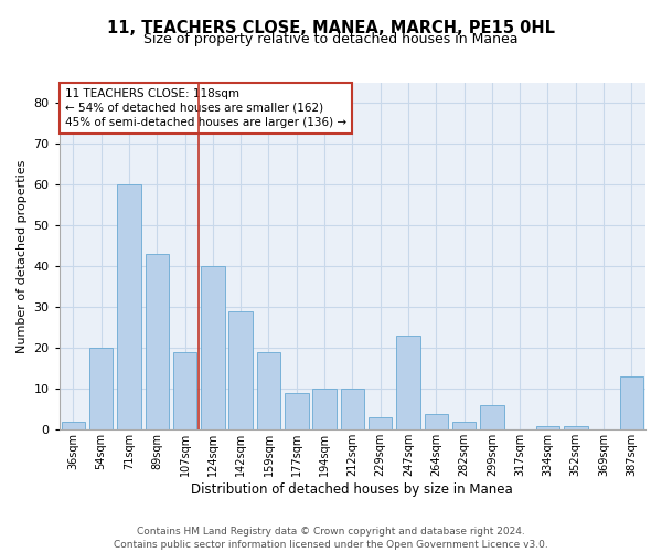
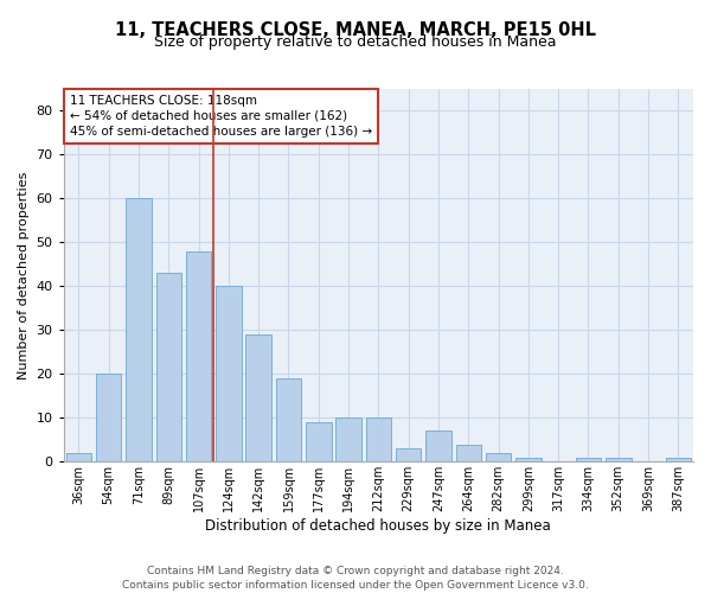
107sqm: 19 -> 48
247sqm: 23 -> 7
299sqm: 6 -> 1
387sqm: 13 -> 1
